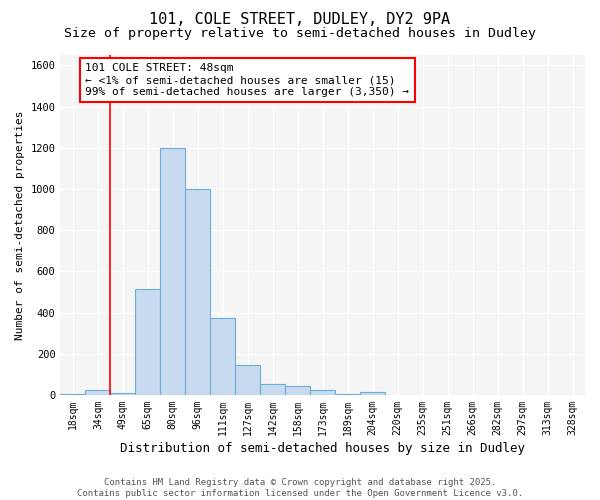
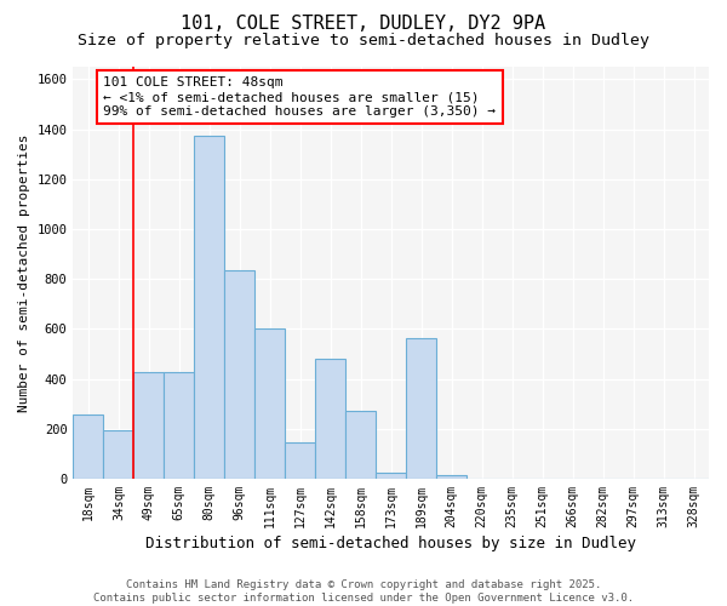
18sqm: 5 -> 255
34sqm: 25 -> 195
49sqm: 10 -> 425
65sqm: 515 -> 425
80sqm: 1200 -> 1375
96sqm: 1000 -> 835
111sqm: 375 -> 600
142sqm: 55 -> 480
158sqm: 45 -> 270
189sqm: 5 -> 565
